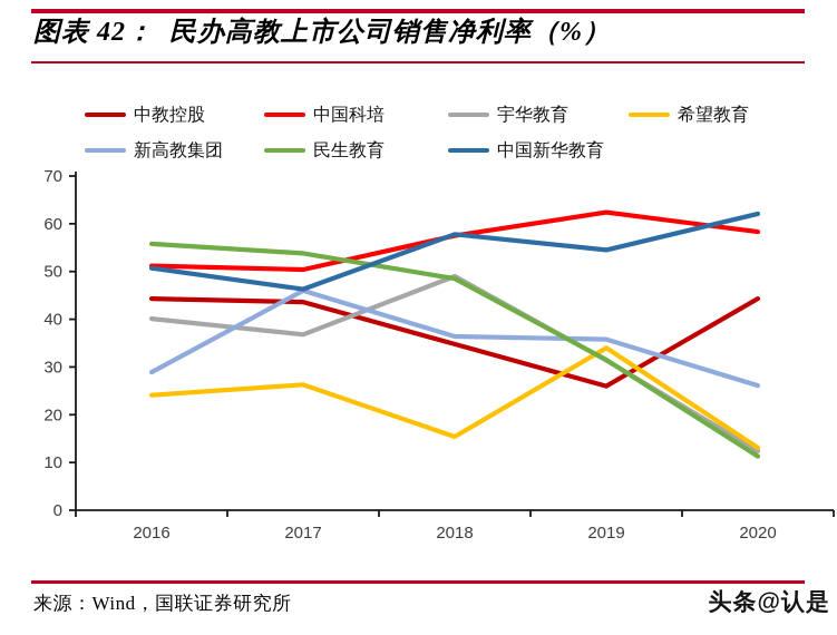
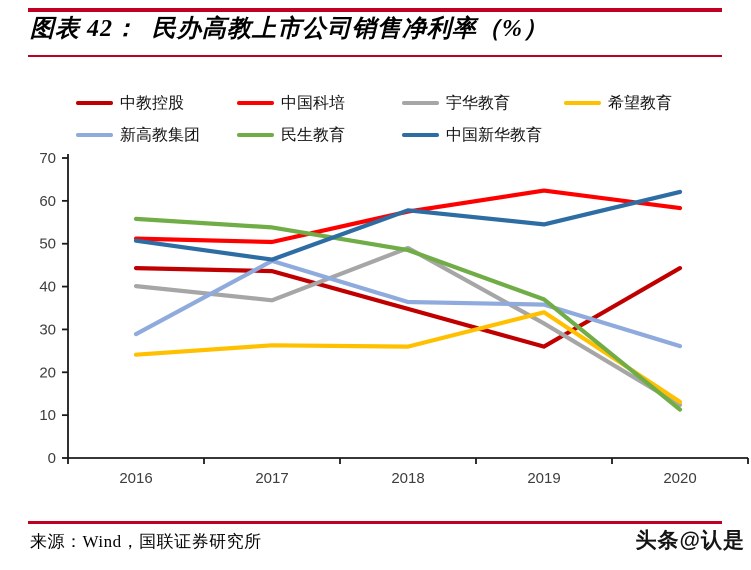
希望教育/2018: 15 -> 26
民生教育/2019: 32 -> 37
